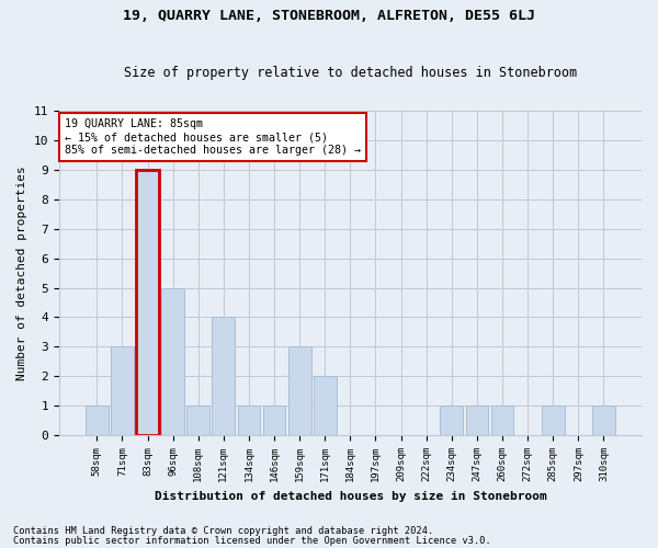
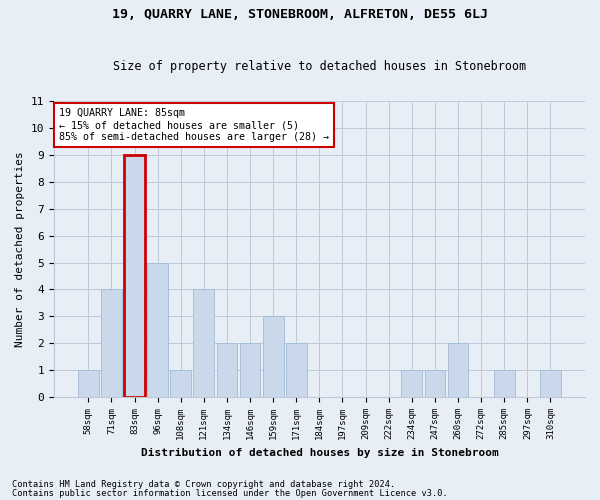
71sqm: 3 -> 4
134sqm: 1 -> 2
146sqm: 1 -> 2
260sqm: 1 -> 2
